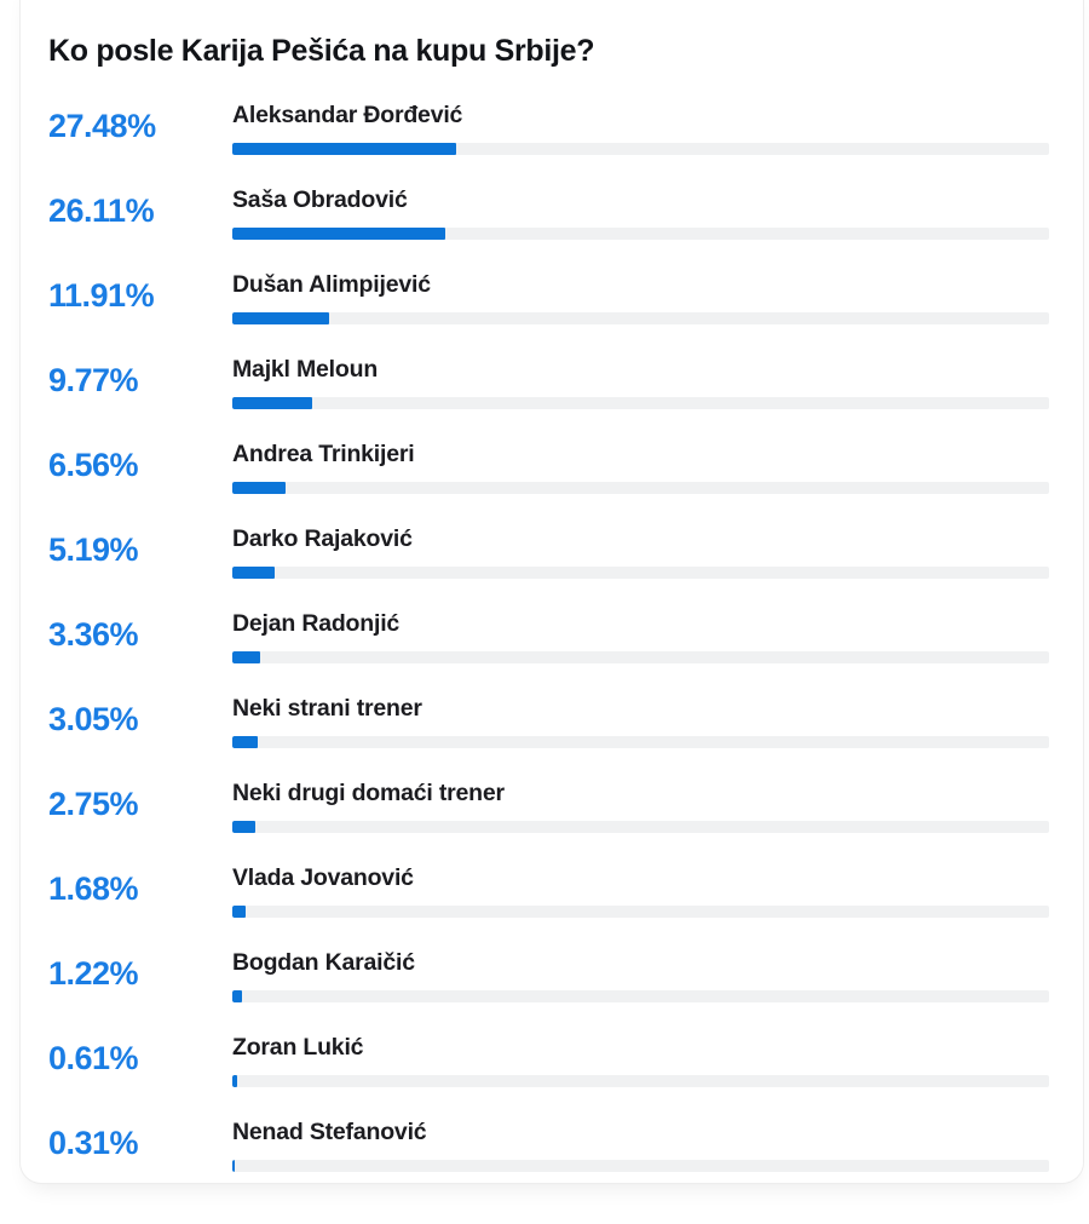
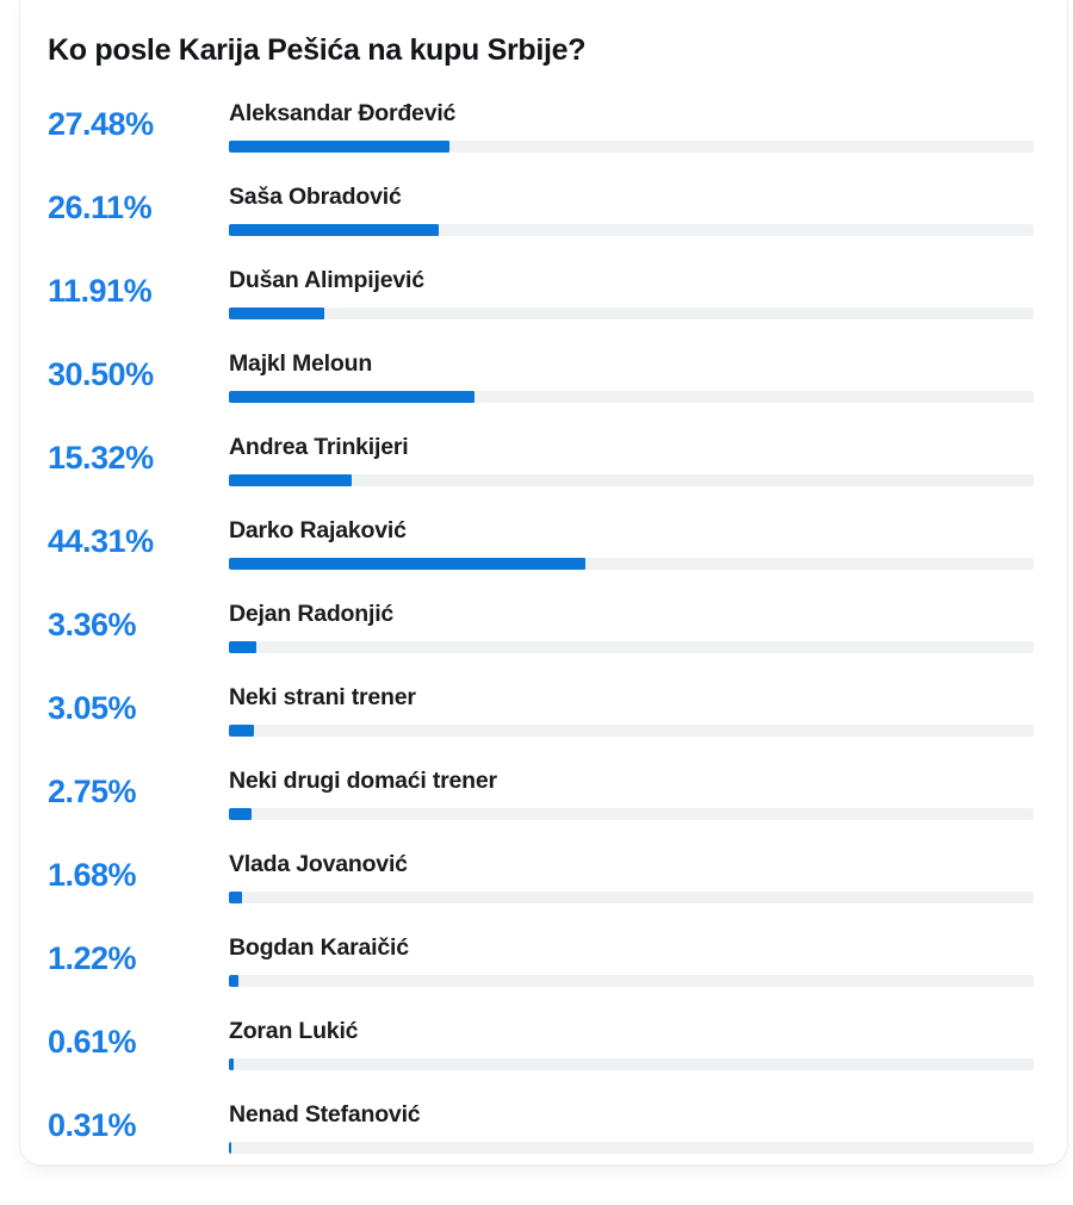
Majkl Meloun: 9.77% -> 30.50%
Andrea Trinkijeri: 6.56% -> 15.32%
Darko Rajaković: 5.19% -> 44.31%
